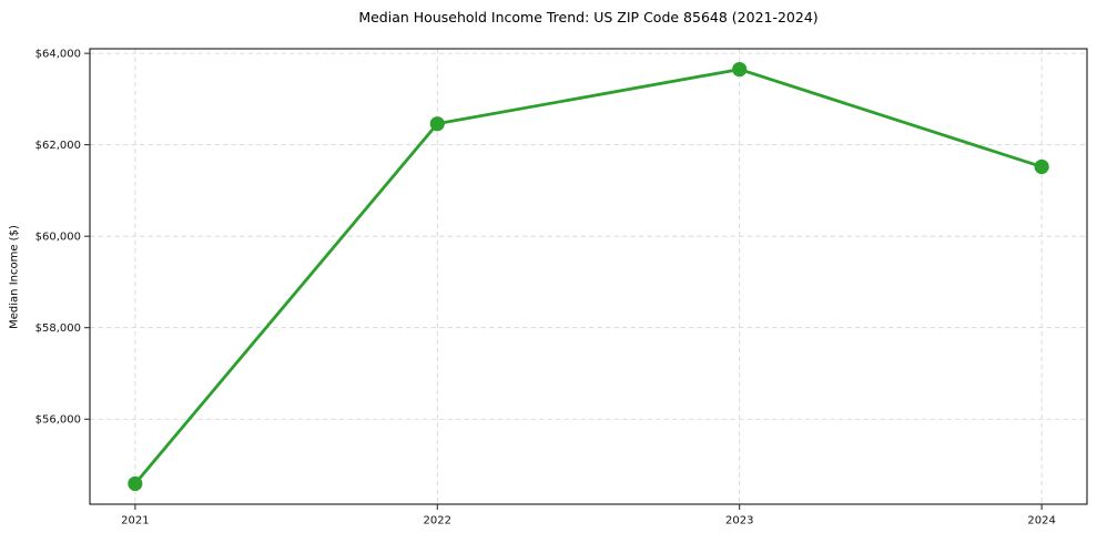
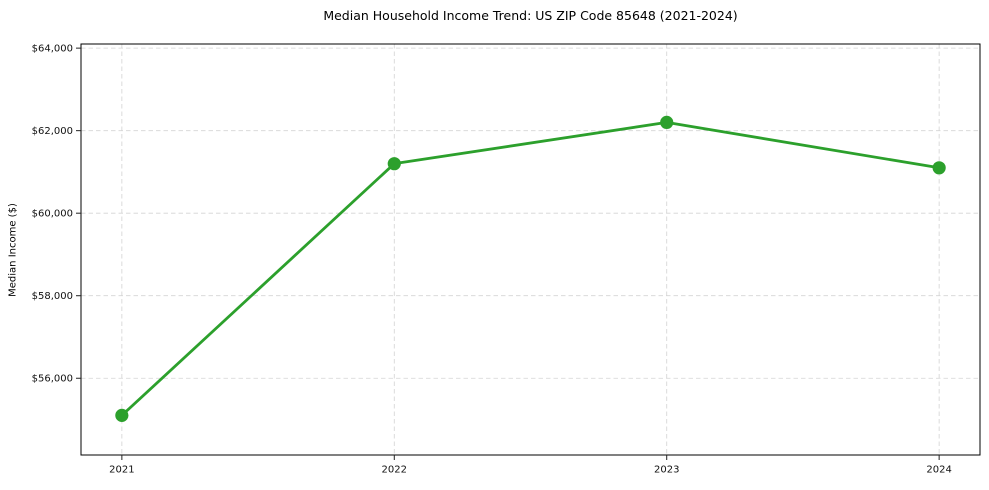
2021: $54600 -> $55100
2022: $62500 -> $61200
2023: $63600 -> $62200
2024: $61500 -> $61100
